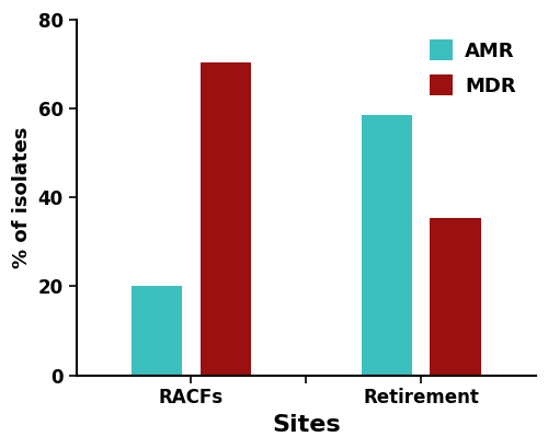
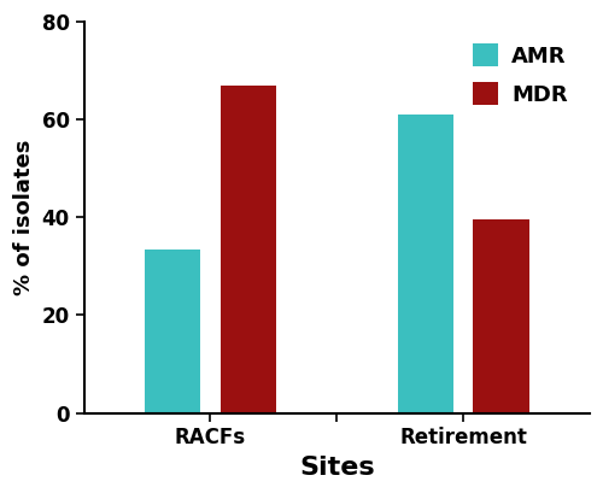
AMR/RACFs: 20.0 -> 33.3
MDR/RACFs: 70.5 -> 67.0
AMR/Retirement: 58.5 -> 61.0
MDR/Retirement: 35.5 -> 39.5
